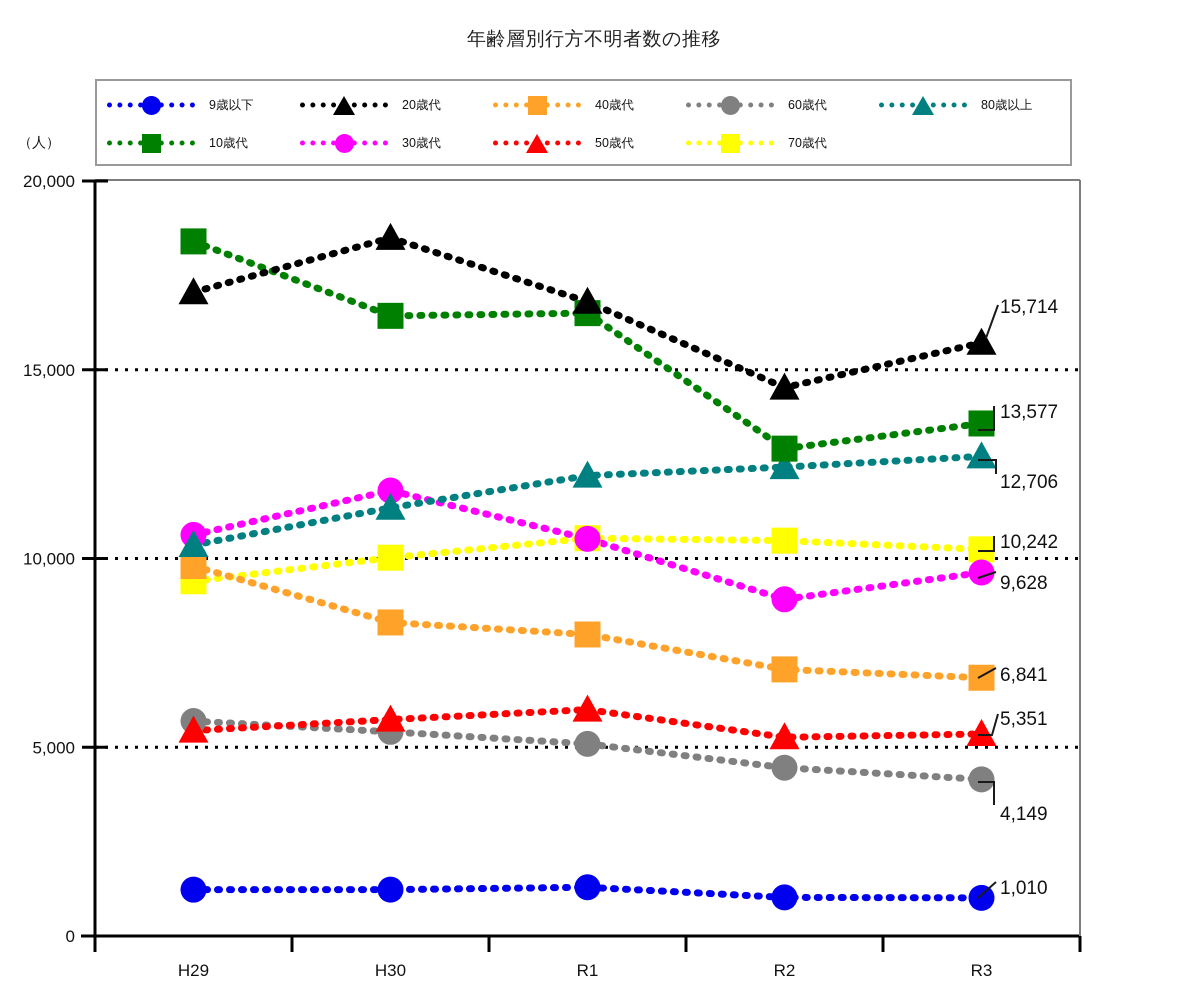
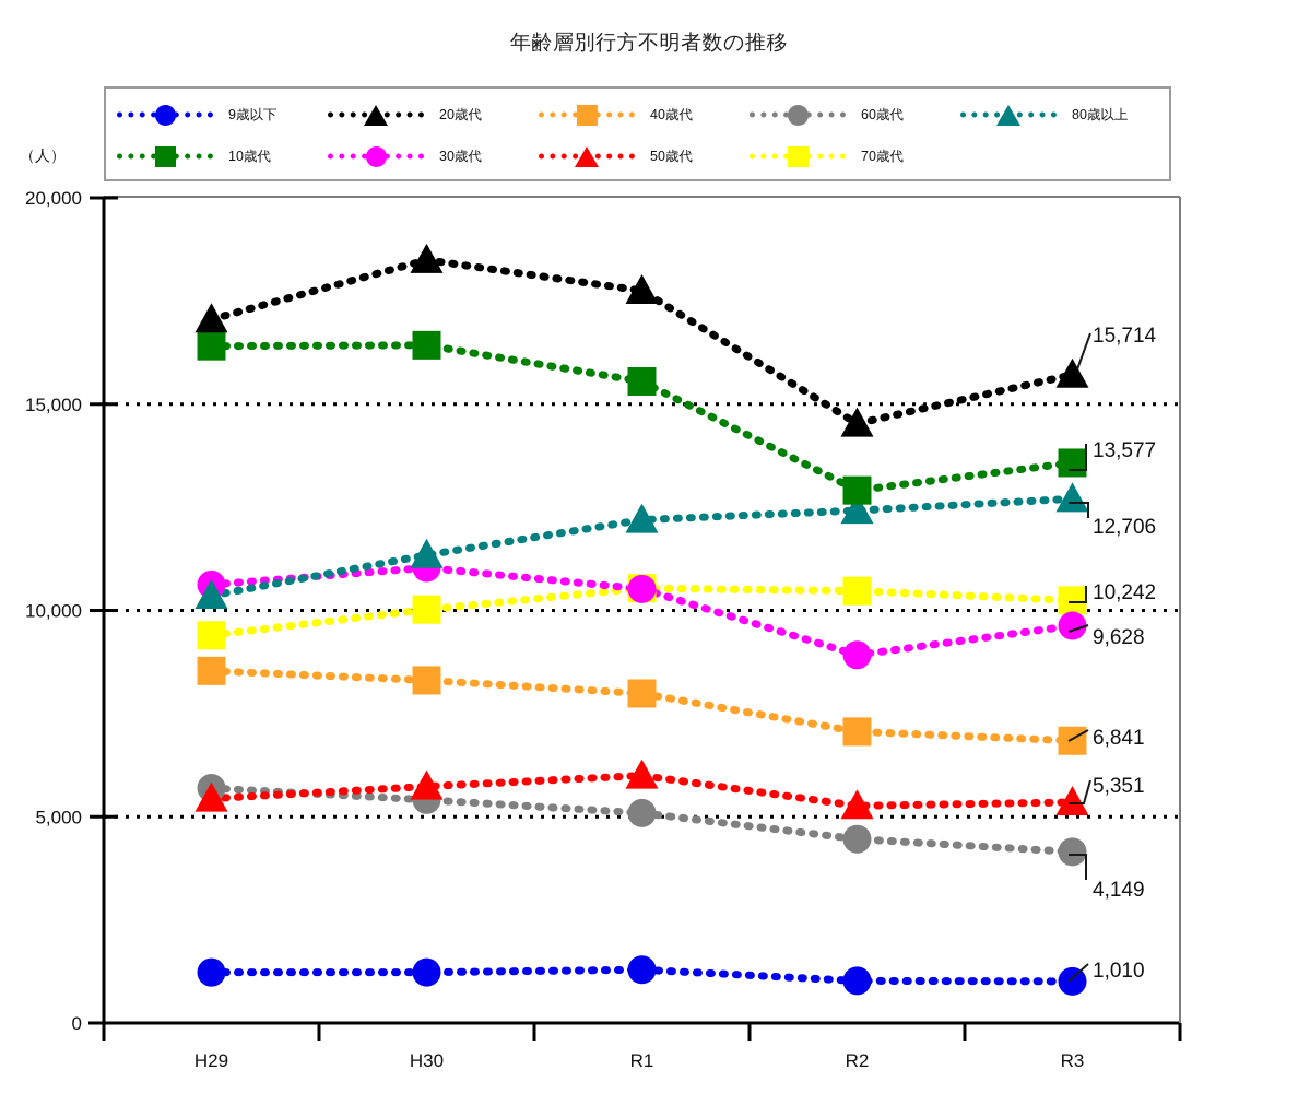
10歳代/H29: 18400 -> 16400
40歳代/H29: 9800 -> 8500
30歳代/H30: 11800 -> 11000
10歳代/R1: 16500 -> 15600
20歳代/R1: 16800 -> 17800
